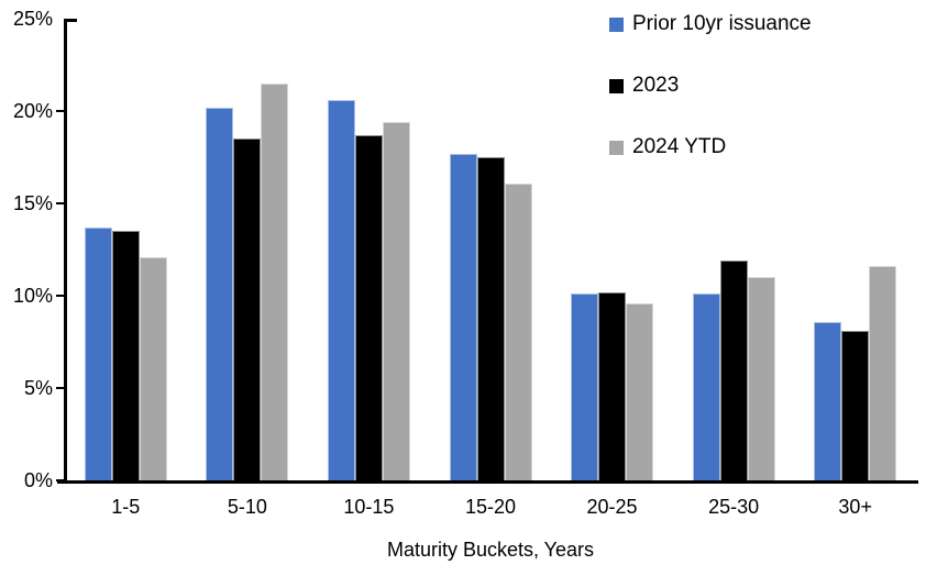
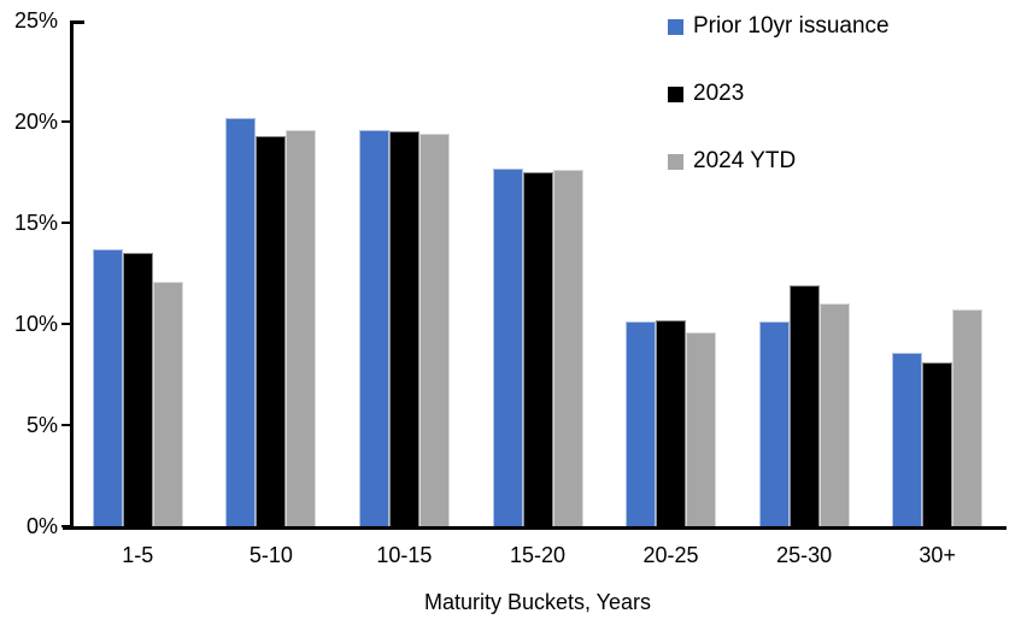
2023/5-10: 18.5% -> 19.3%
2024 YTD/5-10: 21.5% -> 19.6%
Prior 10yr issuance/10-15: 20.6% -> 19.6%
2023/10-15: 18.7% -> 19.5%
2024 YTD/15-20: 16.1% -> 17.6%
2024 YTD/30+: 11.6% -> 10.7%
